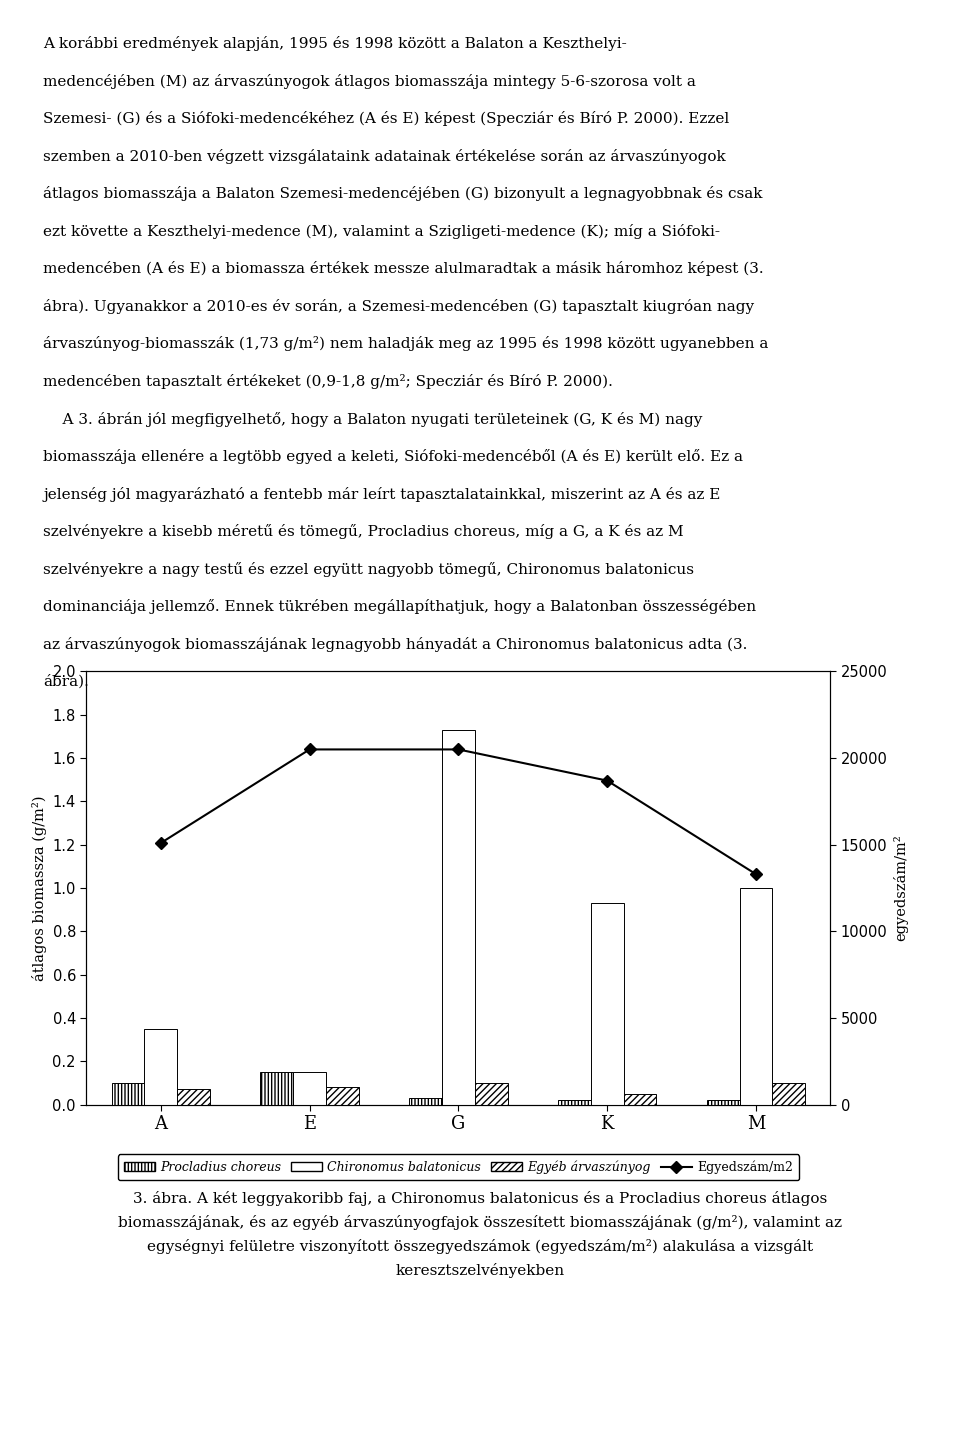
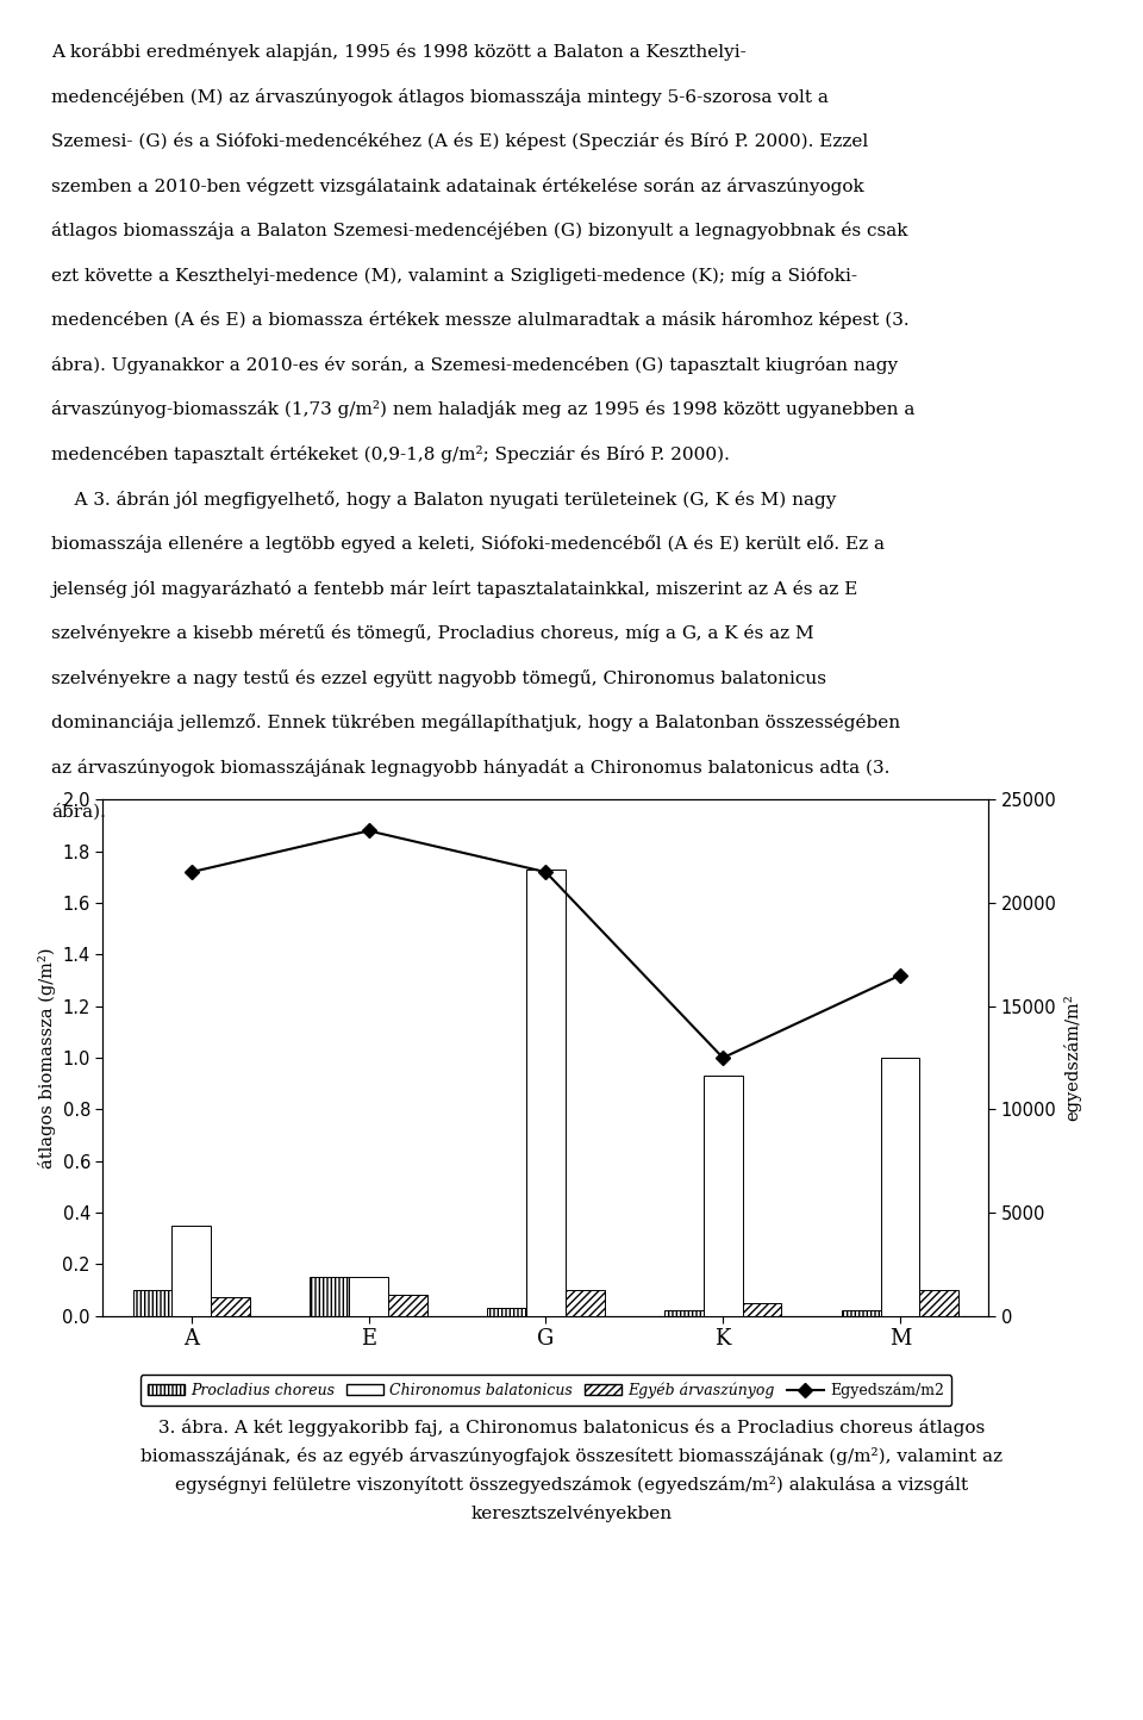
Egyedszám/m2/A: 15100 -> 21500
Egyedszám/m2/E: 20500 -> 23500
Egyedszám/m2/G: 20500 -> 21500
Egyedszám/m2/K: 18700 -> 12500
Egyedszám/m2/M: 13300 -> 16500
